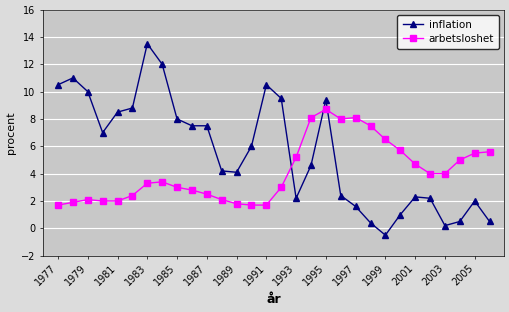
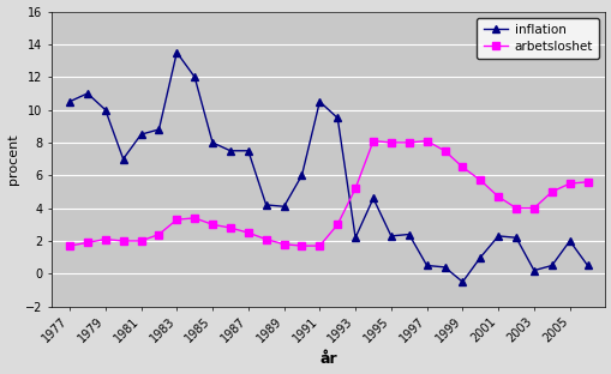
inflation/1995: 9.4 -> 2.3
arbetsloshet/1995: 8.7 -> 8.0
inflation/1997: 1.6 -> 0.5
